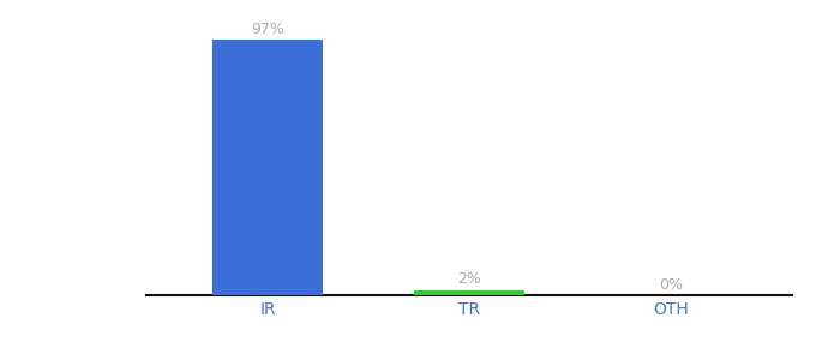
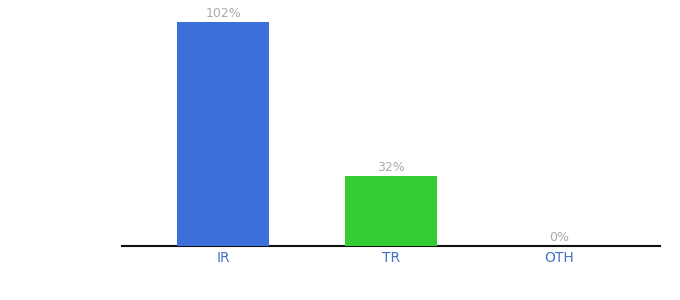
IR: 97% -> 102%
TR: 2% -> 32%
